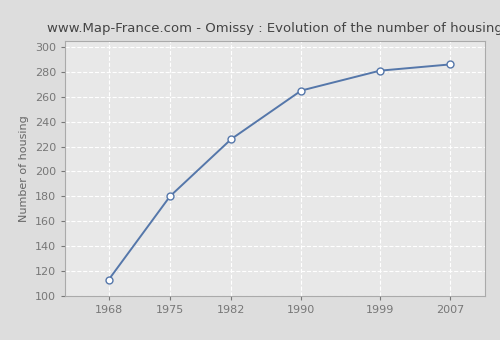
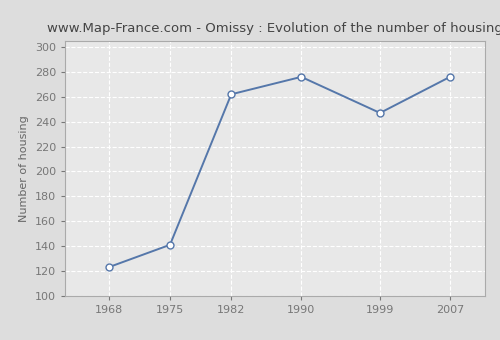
1968: 113 -> 123
1975: 180 -> 141
1982: 226 -> 262
1990: 265 -> 276
1999: 281 -> 247
2007: 286 -> 276
